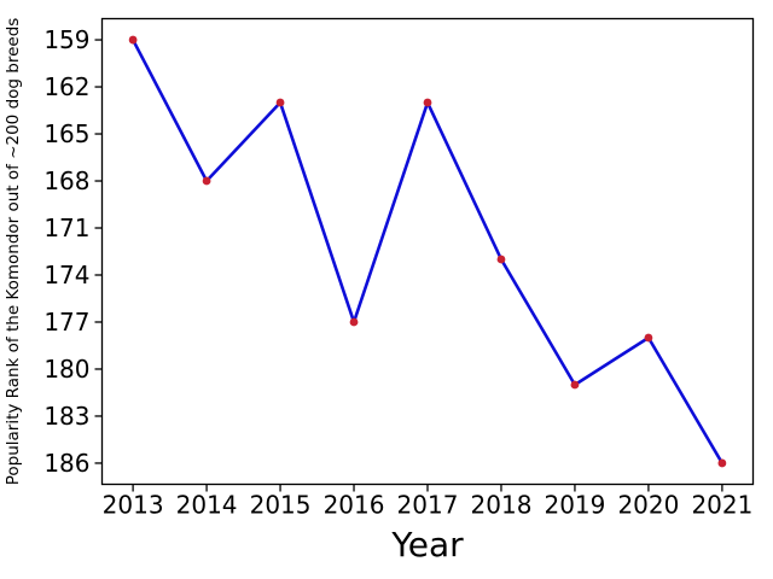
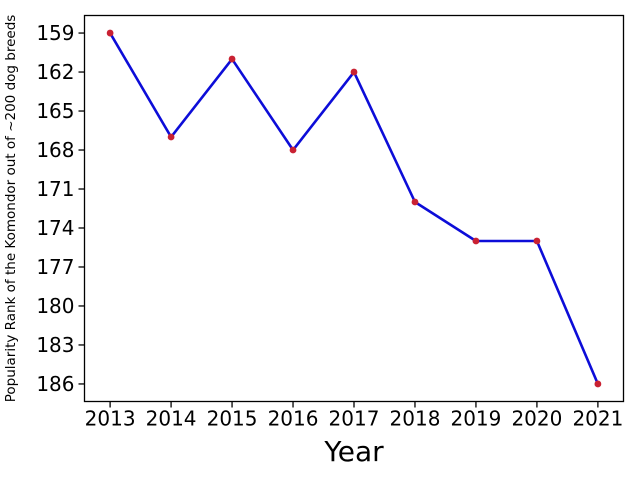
2014: 168 -> 167
2015: 163 -> 161
2016: 177 -> 168
2017: 163 -> 162
2018: 173 -> 172
2019: 181 -> 175
2020: 178 -> 175
